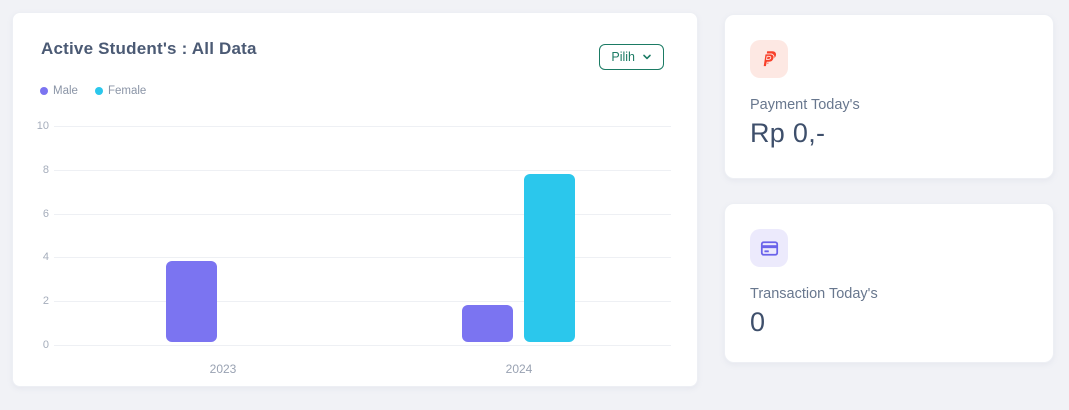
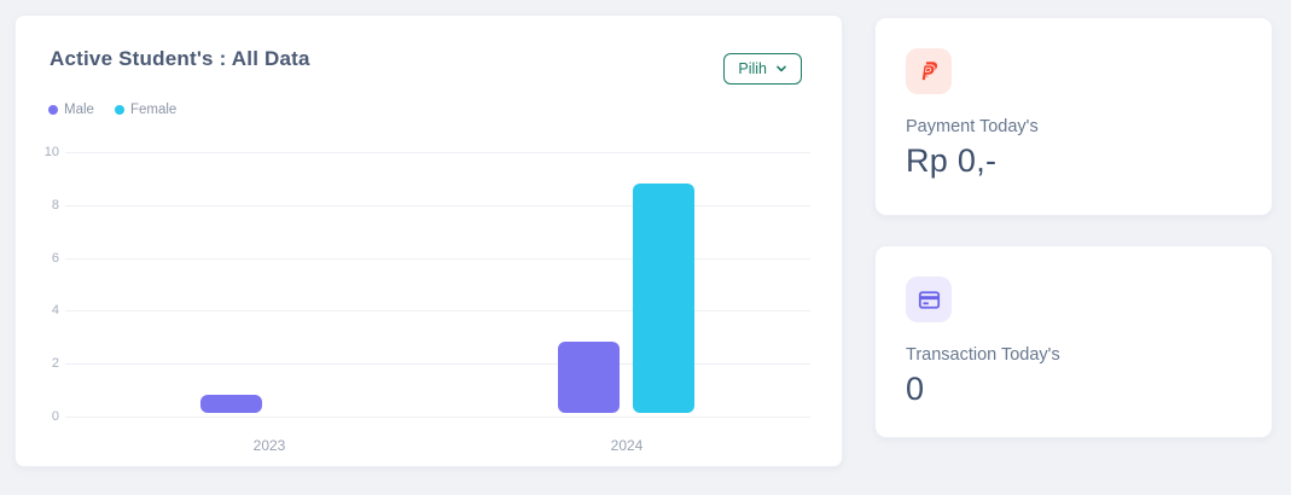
Male/2023: 4 -> 1
Male/2024: 2 -> 3
Female/2024: 8 -> 9
